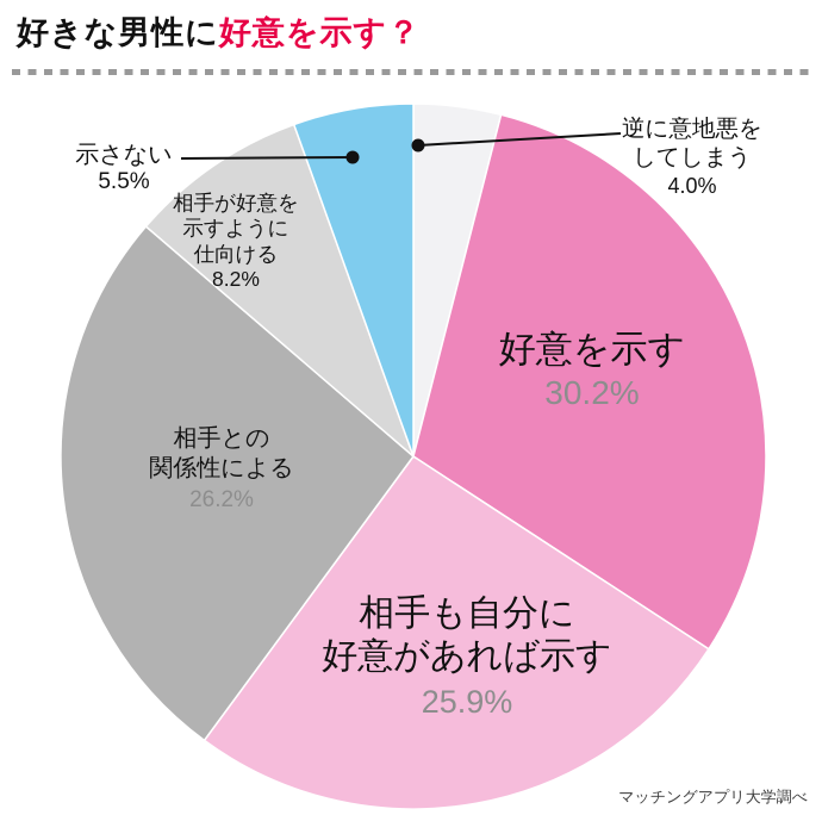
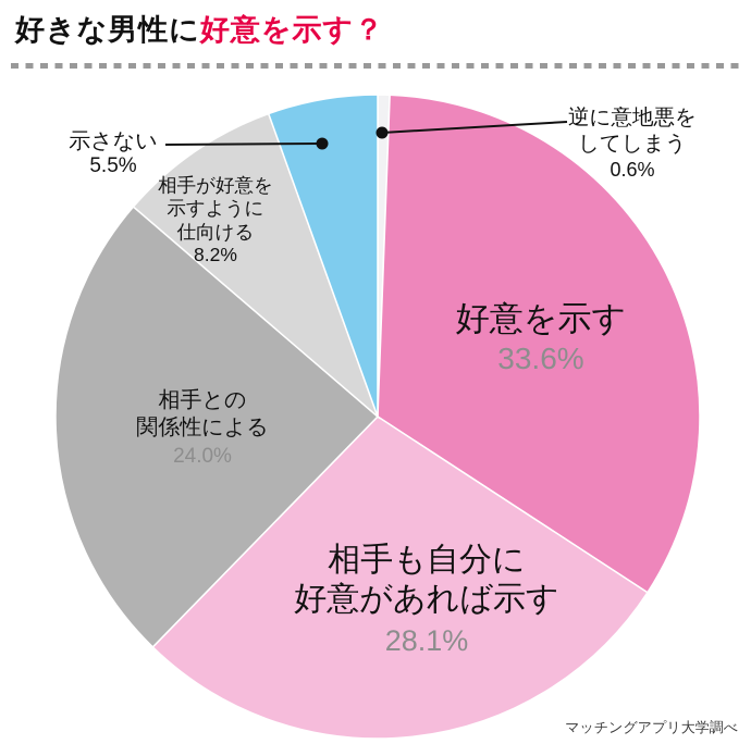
逆に意地悪をしてしまう: 4.0% -> 0.6%
好意を示す: 30.2% -> 33.6%
相手も自分に好意があれば示す: 25.9% -> 28.1%
相手との関係性による: 26.2% -> 24.0%
